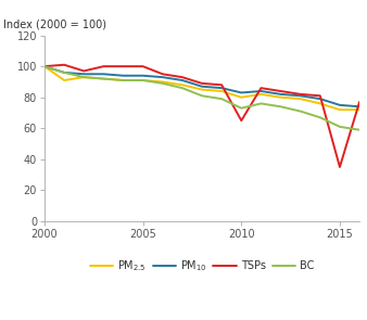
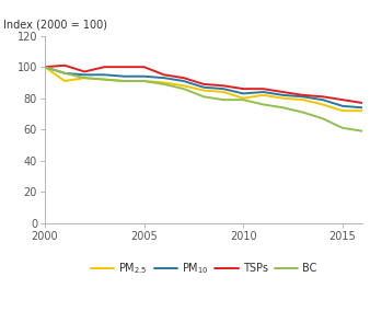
TSPs/2010: 65 -> 86
BC/2010: 73 -> 79
TSPs/2015: 35 -> 79
